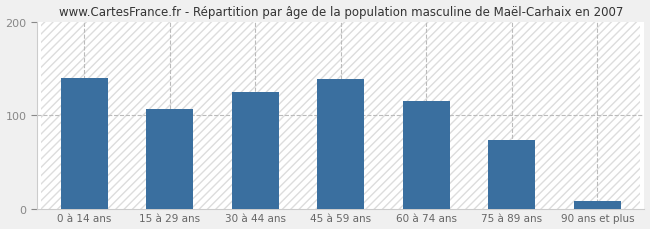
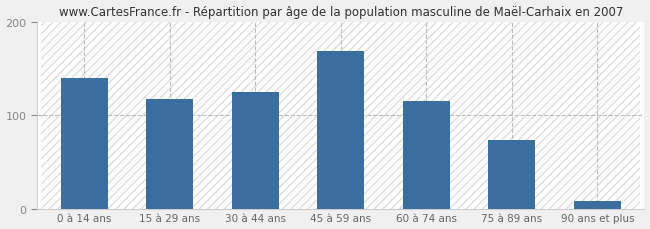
15 à 29 ans: 106 -> 117
45 à 59 ans: 138 -> 168
